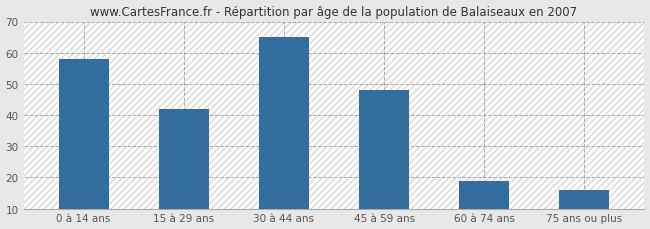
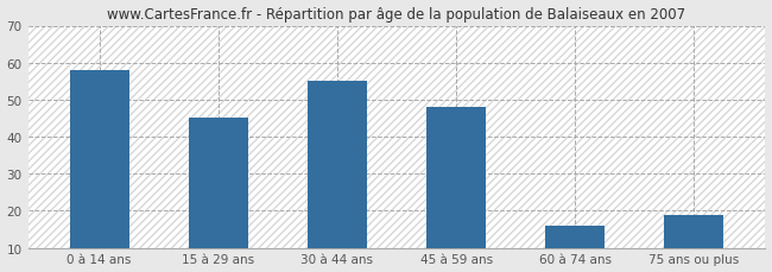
15 à 29 ans: 42 -> 45
30 à 44 ans: 65 -> 55
60 à 74 ans: 19 -> 16
75 ans ou plus: 16 -> 19
